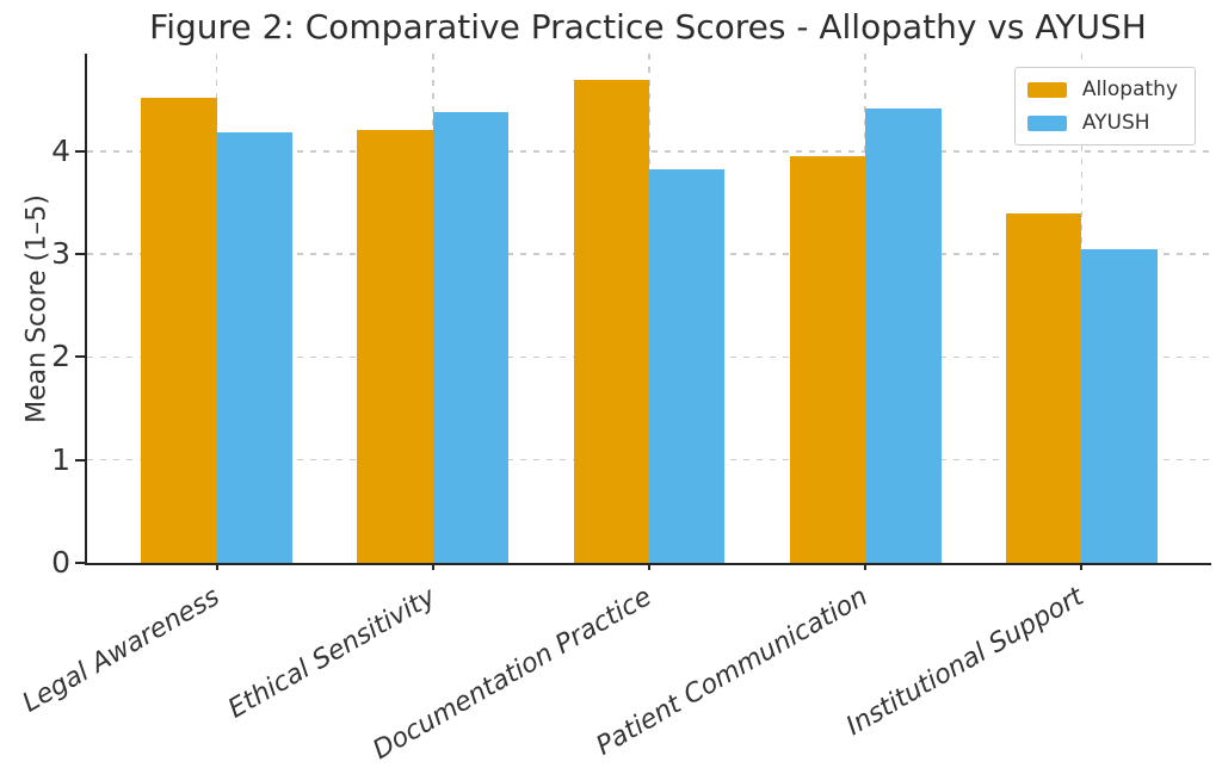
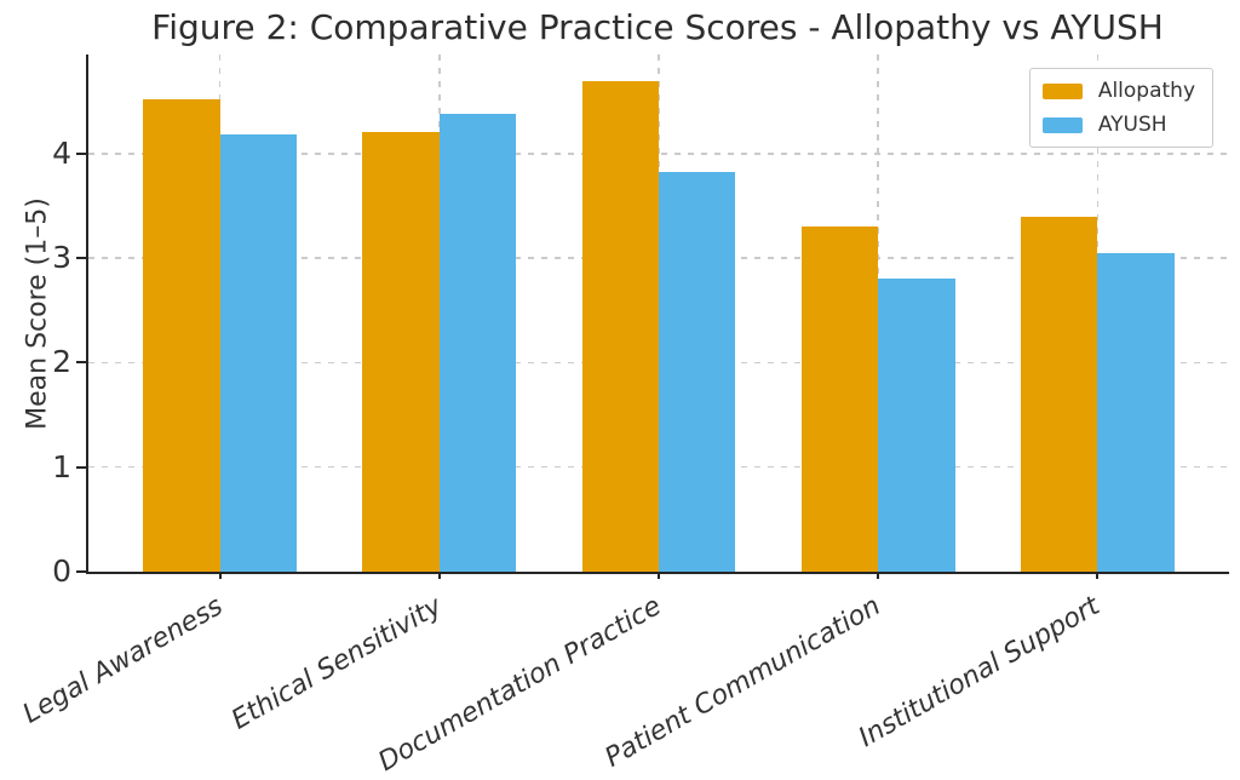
Allopathy/Patient Communication: 4.0 -> 3.3
AYUSH/Patient Communication: 4.4 -> 2.8
